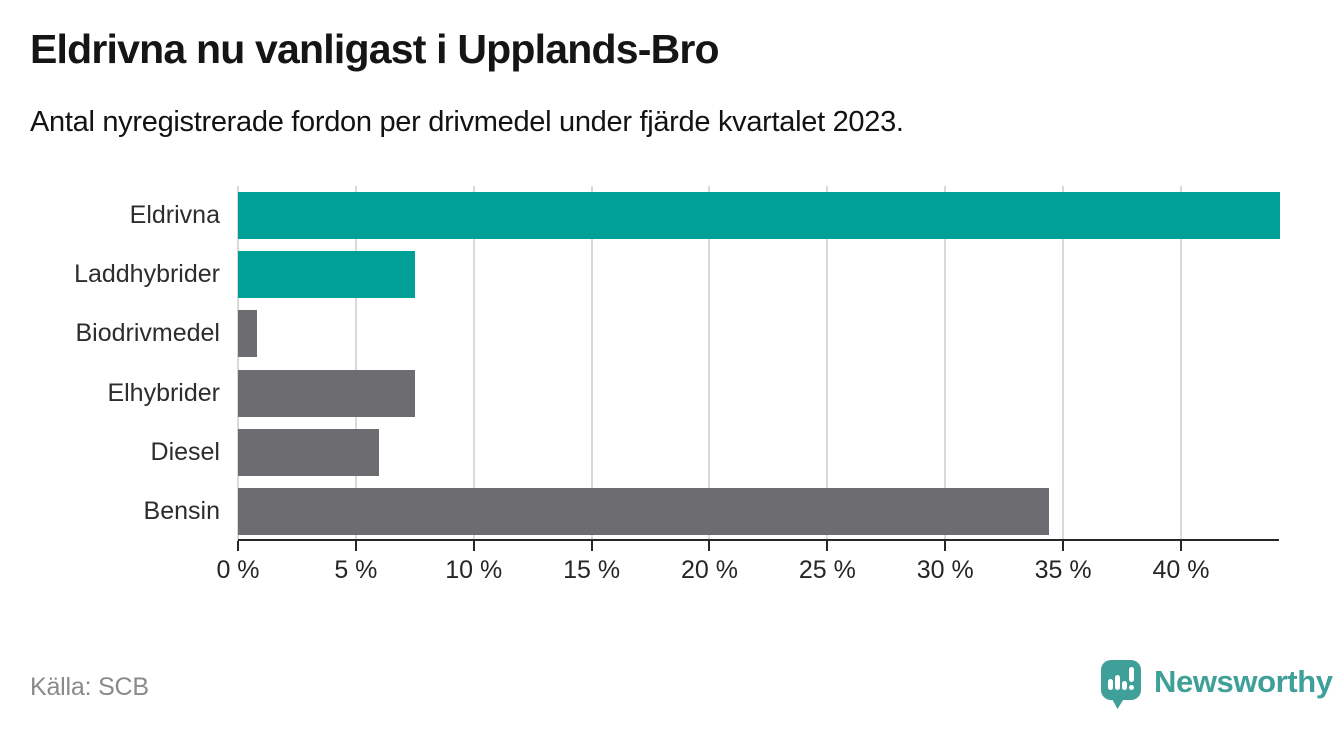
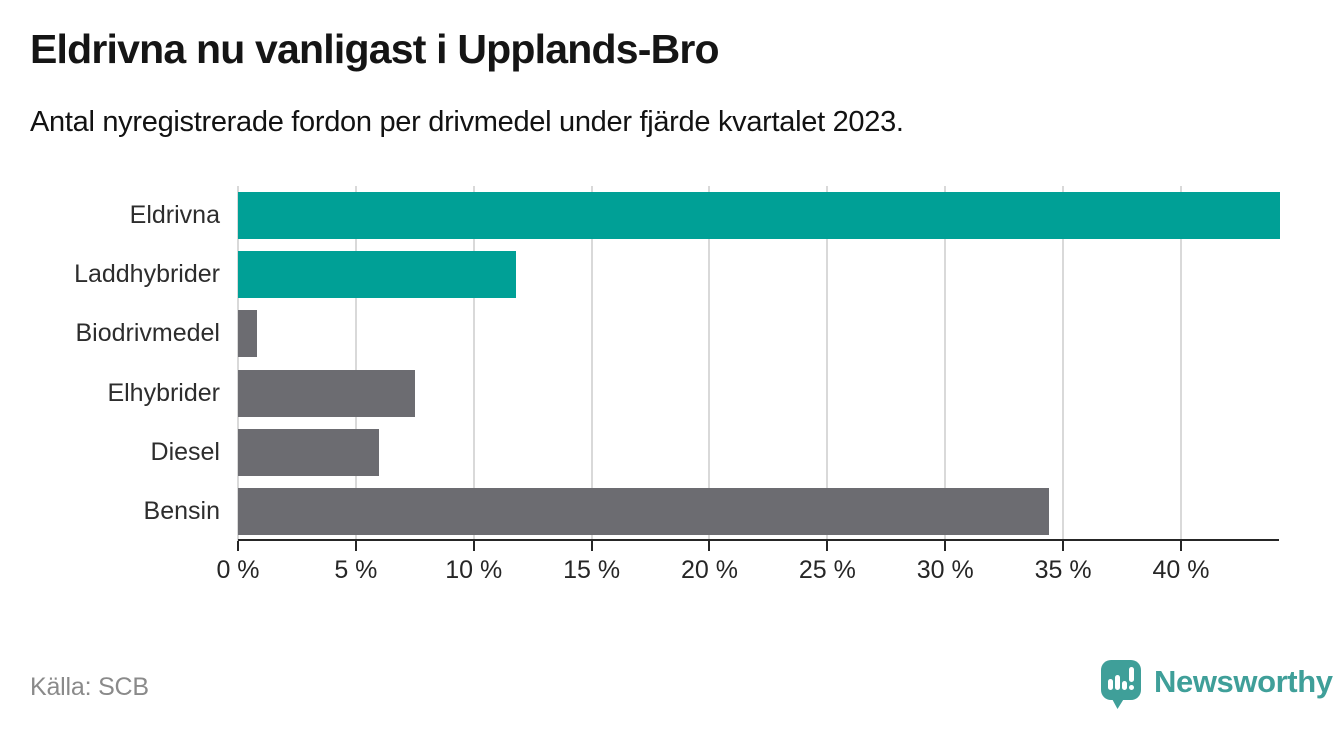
Laddhybrider: 7.5% -> 11.8%
